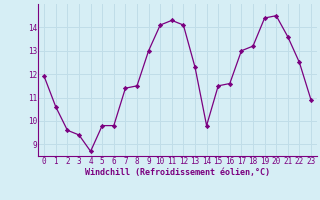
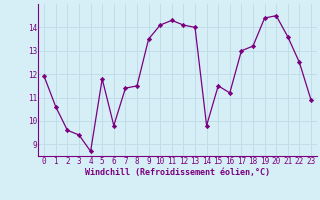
5: 9.8 -> 11.8
9: 13.0 -> 13.5
13: 12.3 -> 14.0
16: 11.6 -> 11.2
